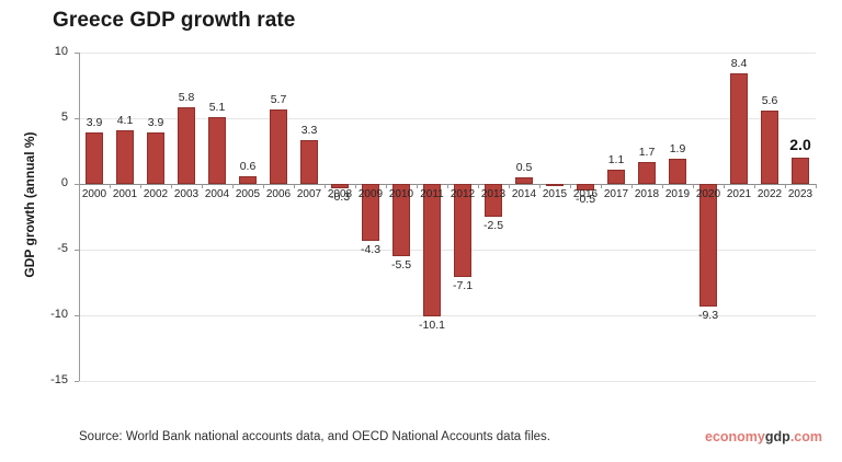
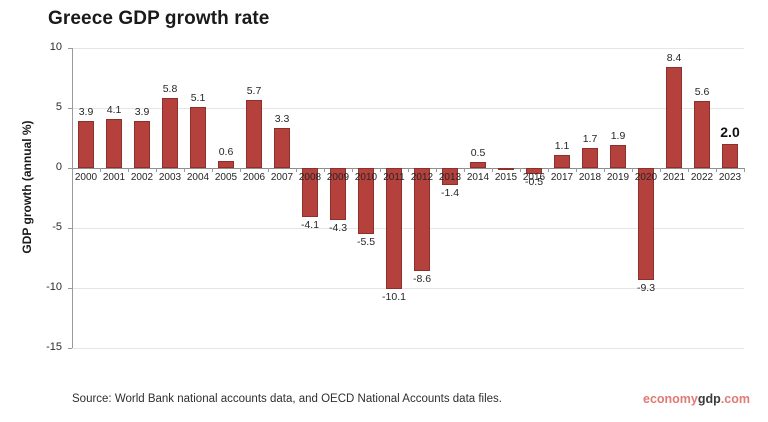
2008: -0.3 -> -4.1
2012: -7.1 -> -8.6
2013: -2.5 -> -1.4
